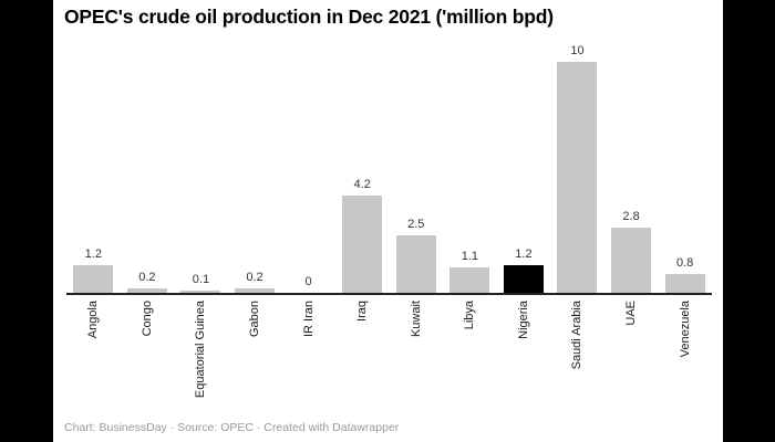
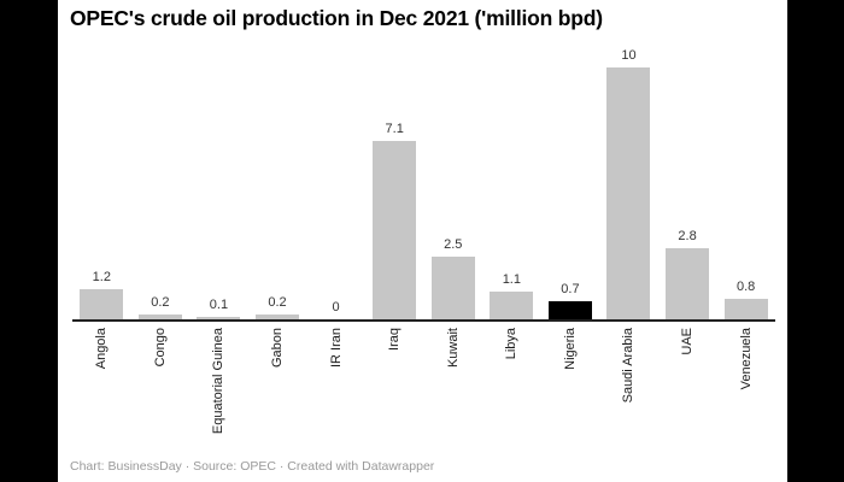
Iraq: 4.2 -> 7.1
Nigeria: 1.2 -> 0.7
